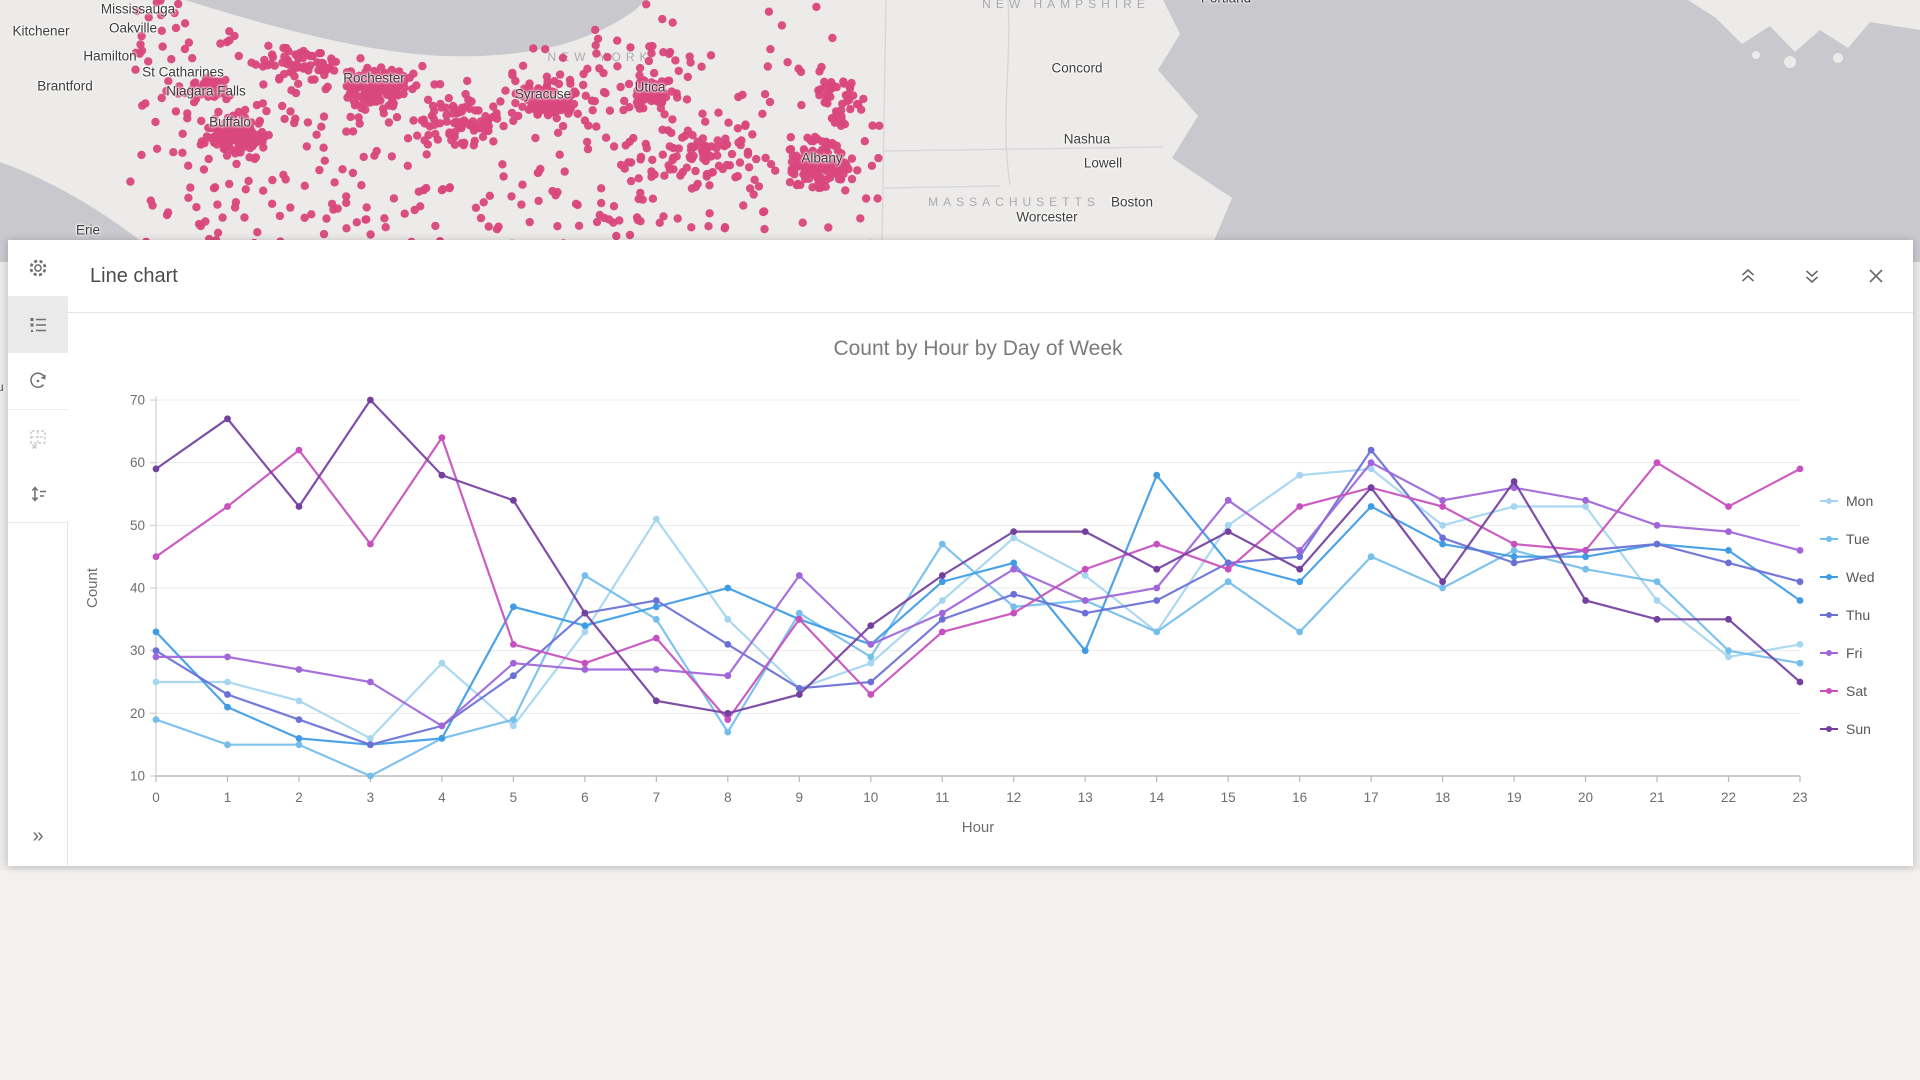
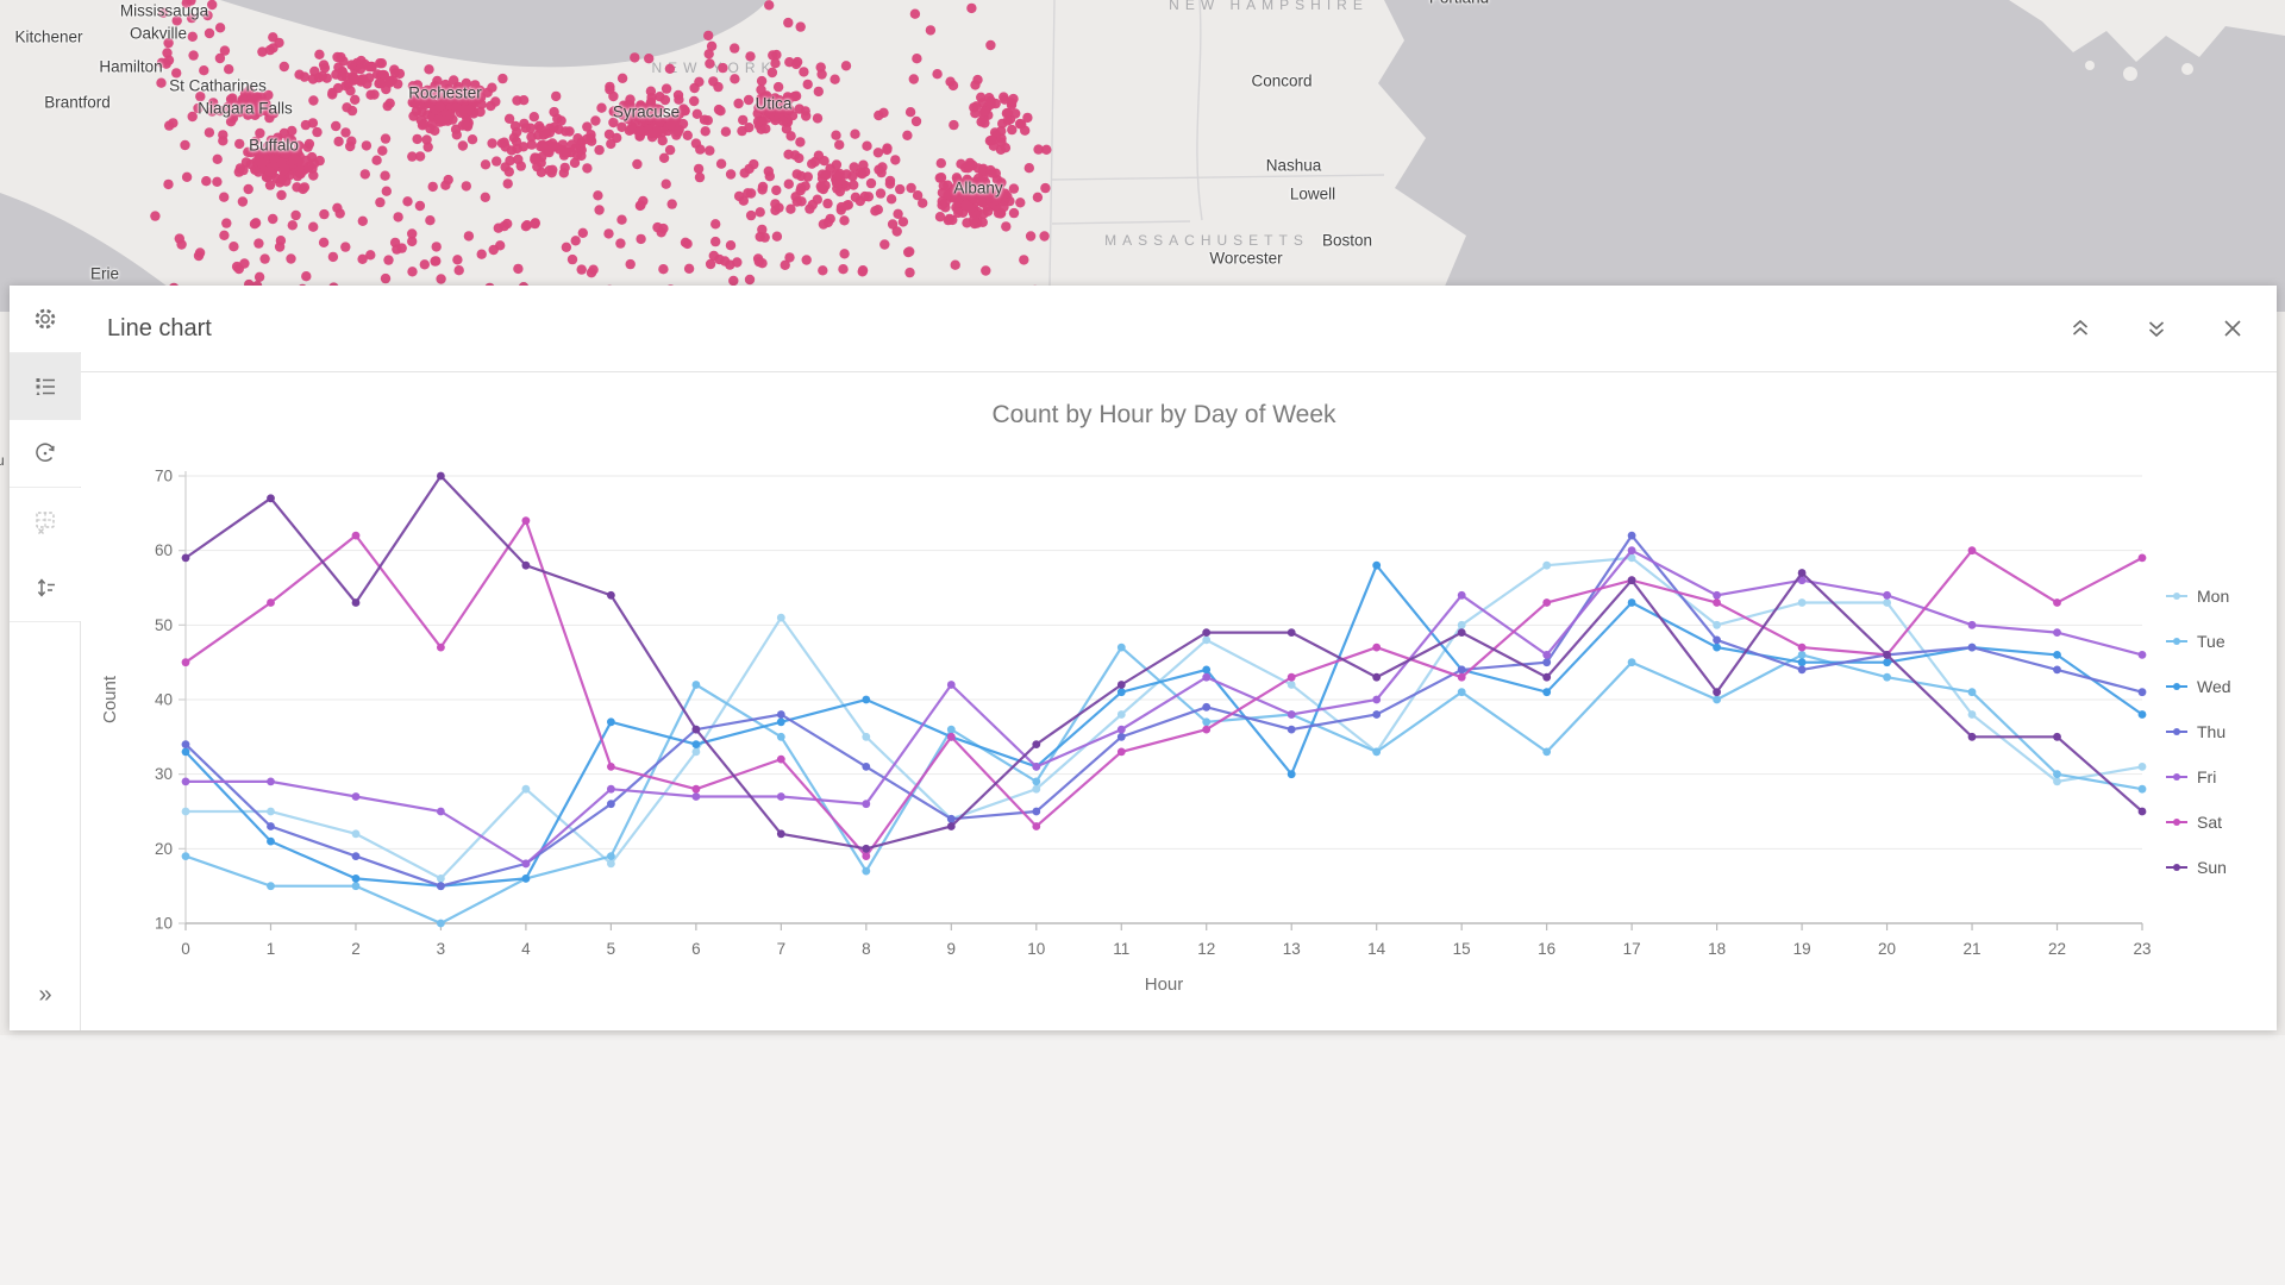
Thu/0: 30 -> 34
Sun/20: 38 -> 46
